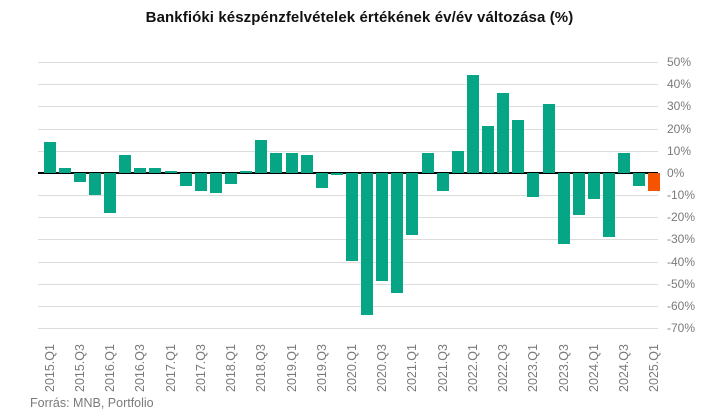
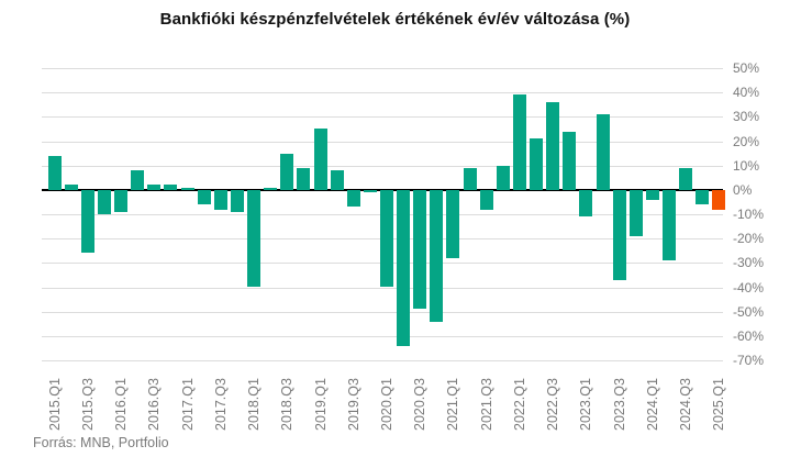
2015.Q3: -4% -> -26%
2016.Q1: -18% -> -9%
2018.Q1: -5% -> -40%
2019.Q1: 9% -> 25%
2022.Q1: 44% -> 39%
2023.Q3: -32% -> -37%
2024.Q1: -12% -> -4%
